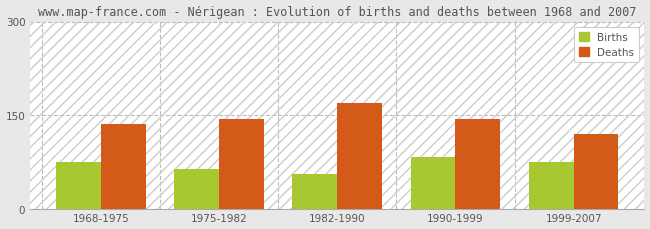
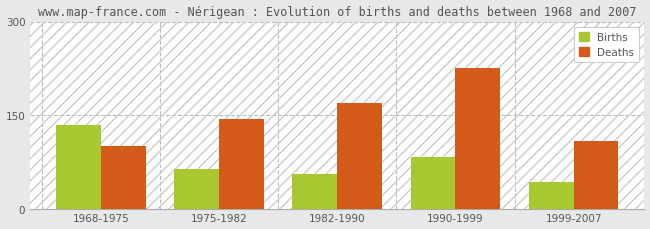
Births/1968-1975: 75 -> 134
Deaths/1968-1975: 135 -> 100
Deaths/1990-1999: 143 -> 226
Births/1999-2007: 75 -> 42
Deaths/1999-2007: 120 -> 108
